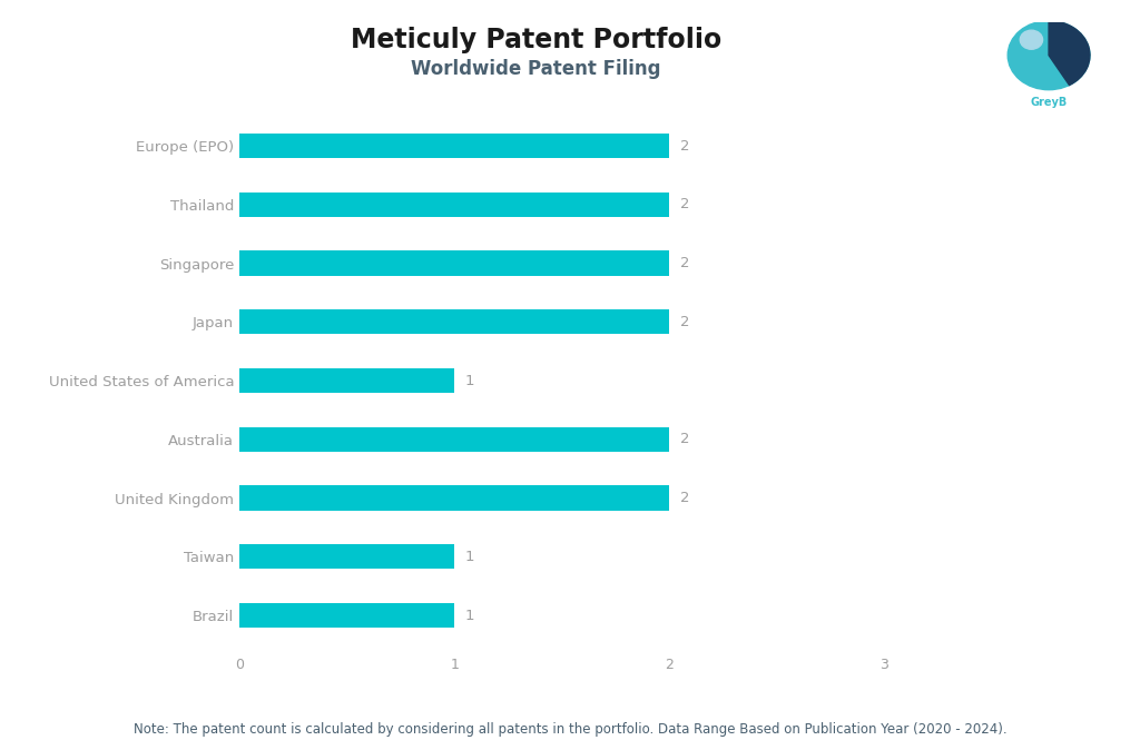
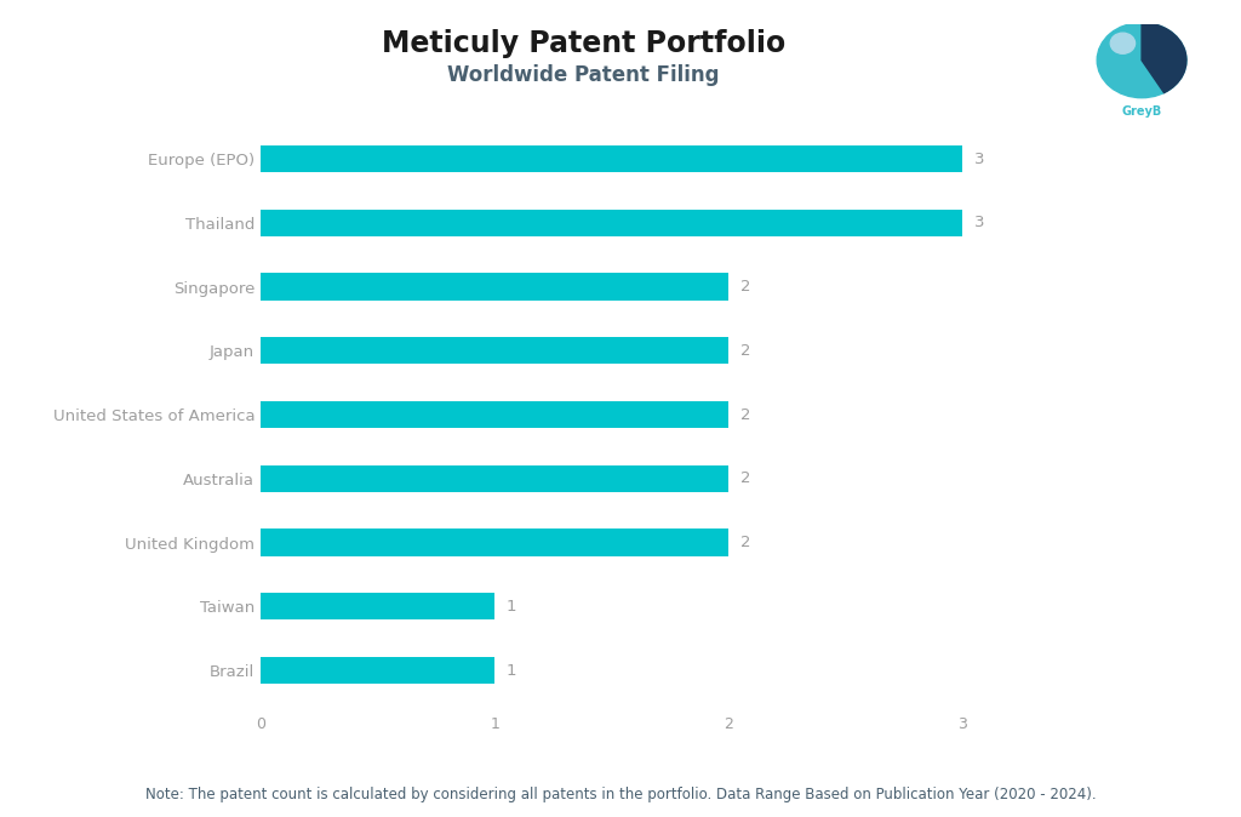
Europe (EPO): 2 -> 3
Thailand: 2 -> 3
United States of America: 1 -> 2
